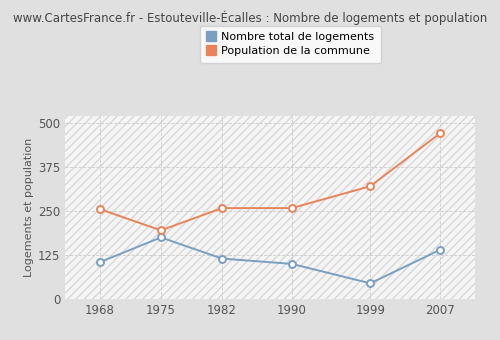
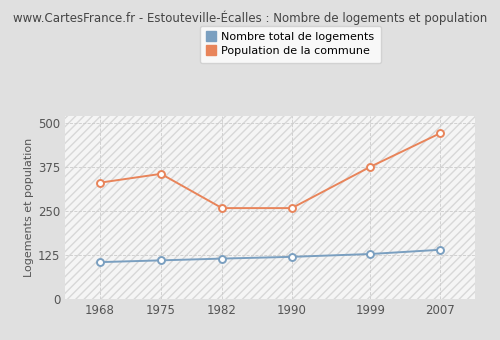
Population de la commune/1968: 255 -> 330
Nombre total de logements/1975: 175 -> 110
Population de la commune/1975: 195 -> 355
Nombre total de logements/1990: 100 -> 120
Nombre total de logements/1999: 45 -> 128
Population de la commune/1999: 320 -> 375
